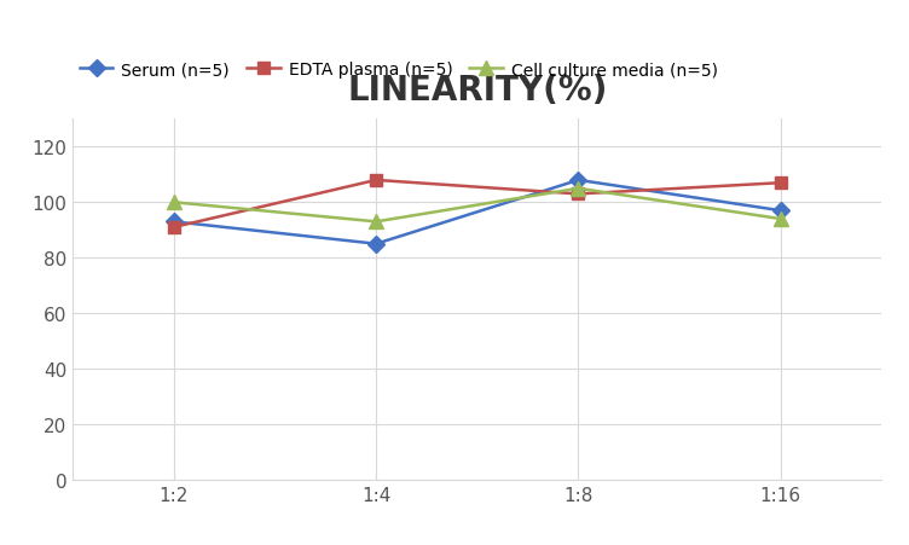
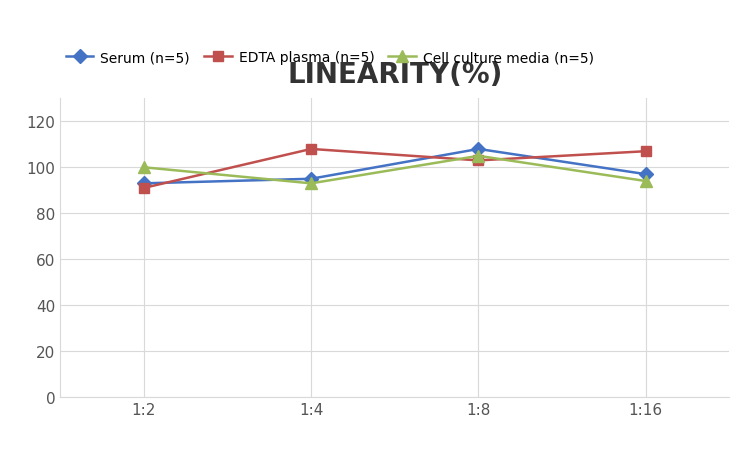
Serum (n=5)/1:4: 85 -> 95
